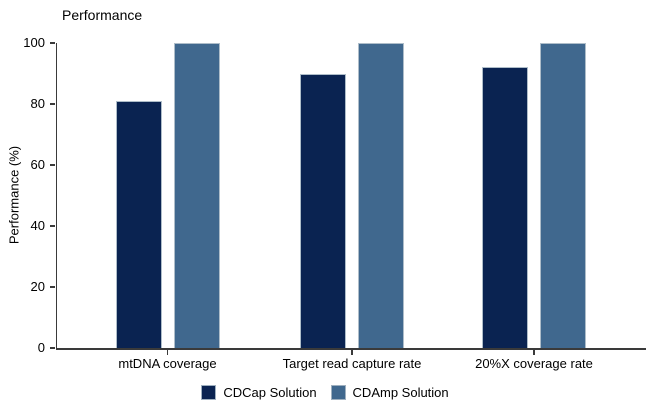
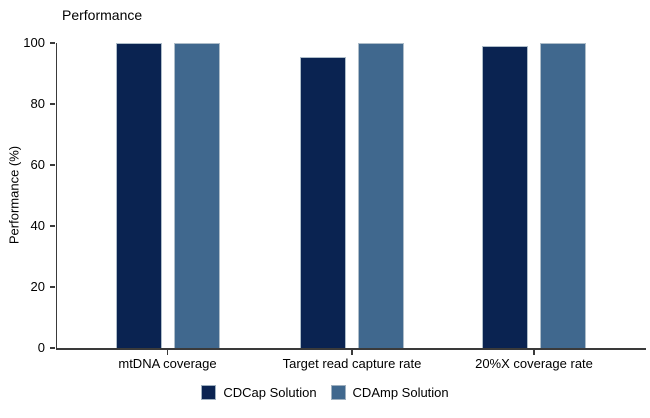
CDCap Solution/mtDNA coverage: 81 -> 100
CDCap Solution/Target read capture rate: 90 -> 96
CDCap Solution/20%X coverage rate: 92 -> 99
